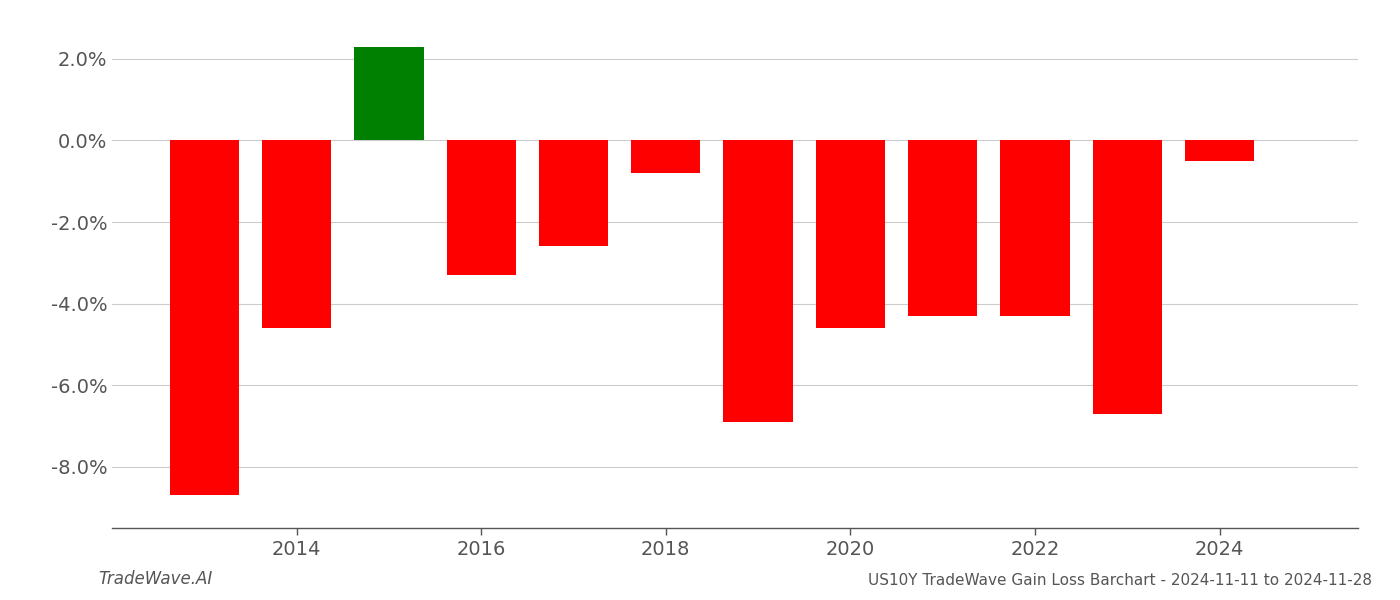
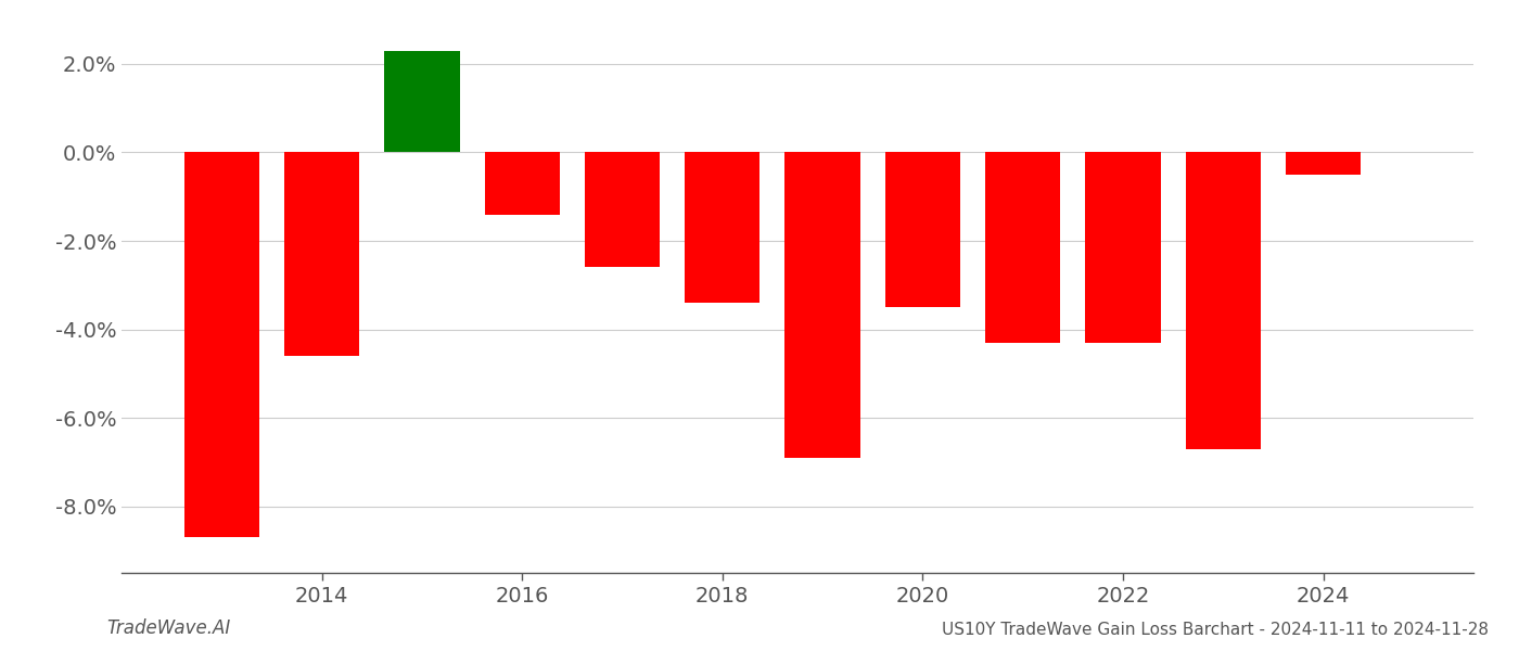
2016: -3.3% -> -1.4%
2018: -0.8% -> -3.4%
2020: -4.6% -> -3.5%
